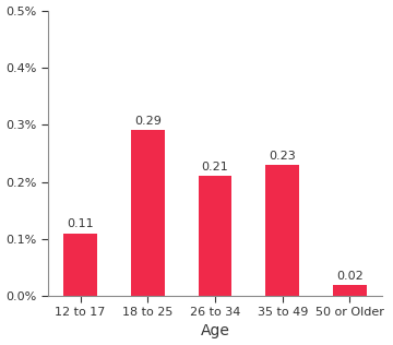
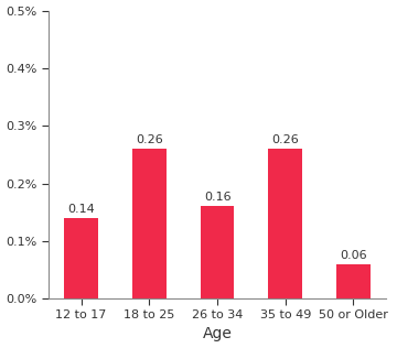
12 to 17: 0.11 -> 0.14
18 to 25: 0.29 -> 0.26
26 to 34: 0.21 -> 0.16
35 to 49: 0.23 -> 0.26
50 or Older: 0.02 -> 0.06
